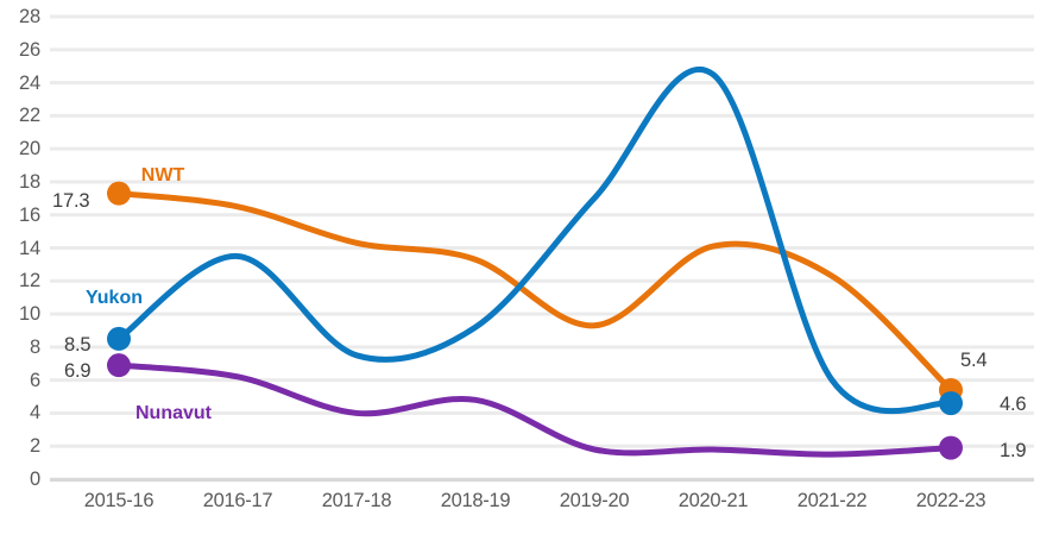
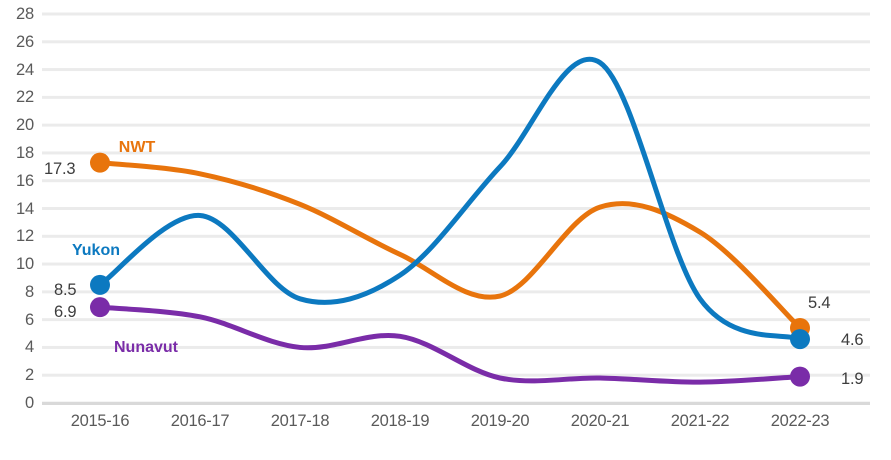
NWT/2018-19: 13.3 -> 10.7
NWT/2019-20: 9.3 -> 7.7
Yukon/2021-22: 6.0 -> 7.5
